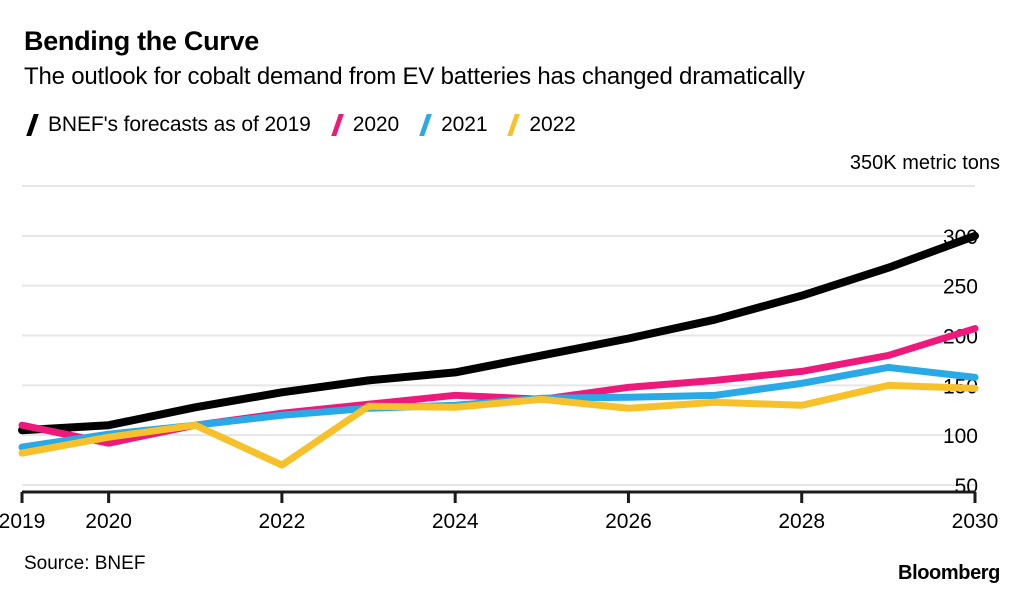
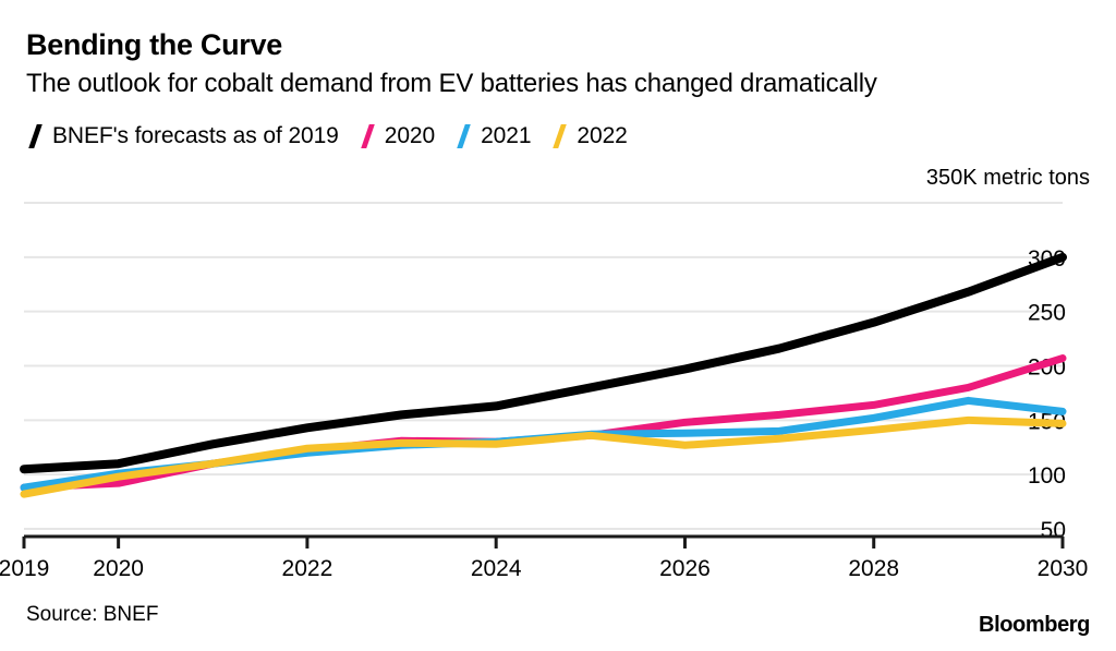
2020/2019: 110 -> 90
2022/2022: 70 -> 120
2020/2024: 140 -> 130
2022/2028: 130 -> 140
